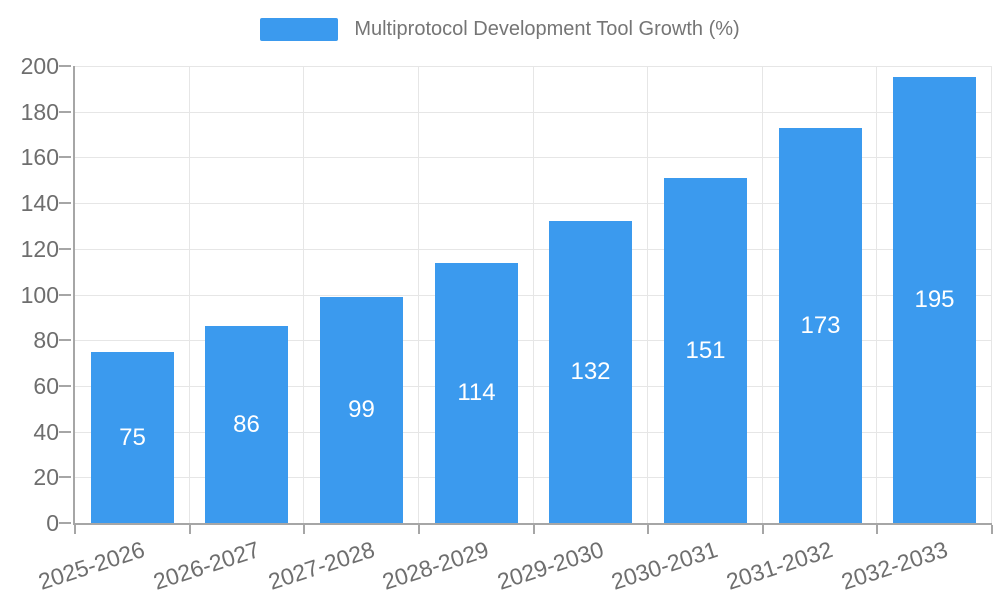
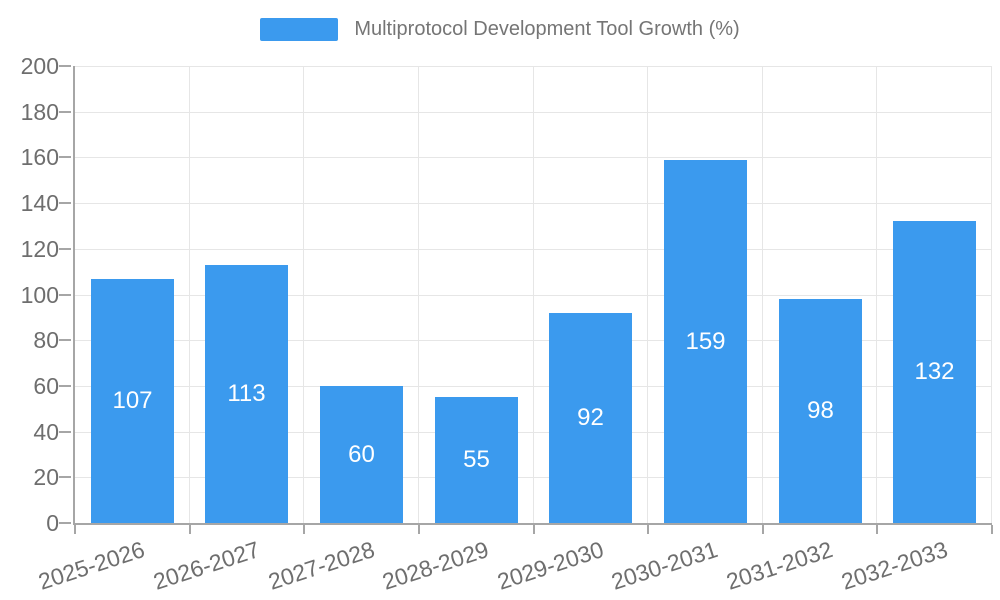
2025-2026: 75 -> 107
2026-2027: 86 -> 113
2027-2028: 99 -> 60
2028-2029: 114 -> 55
2029-2030: 132 -> 92
2030-2031: 151 -> 159
2031-2032: 173 -> 98
2032-2033: 195 -> 132
